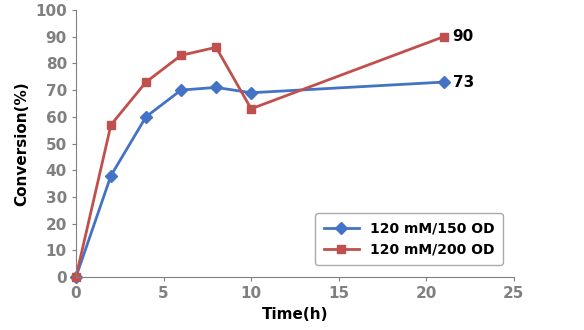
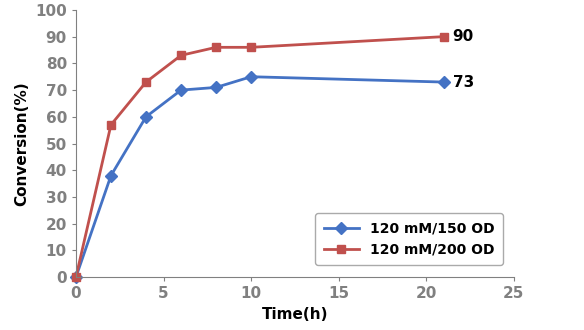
120 mM/150 OD/10: 69 -> 75
120 mM/200 OD/10: 63 -> 86
